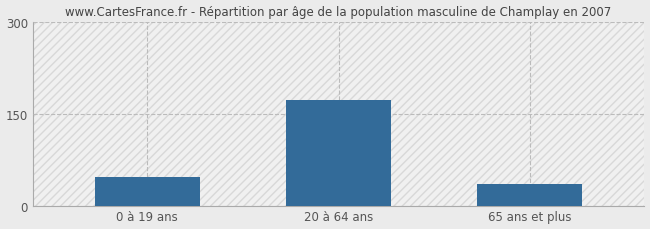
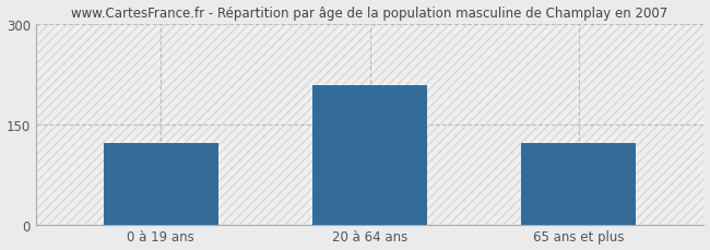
0 à 19 ans: 47 -> 122
20 à 64 ans: 172 -> 208
65 ans et plus: 35 -> 122
